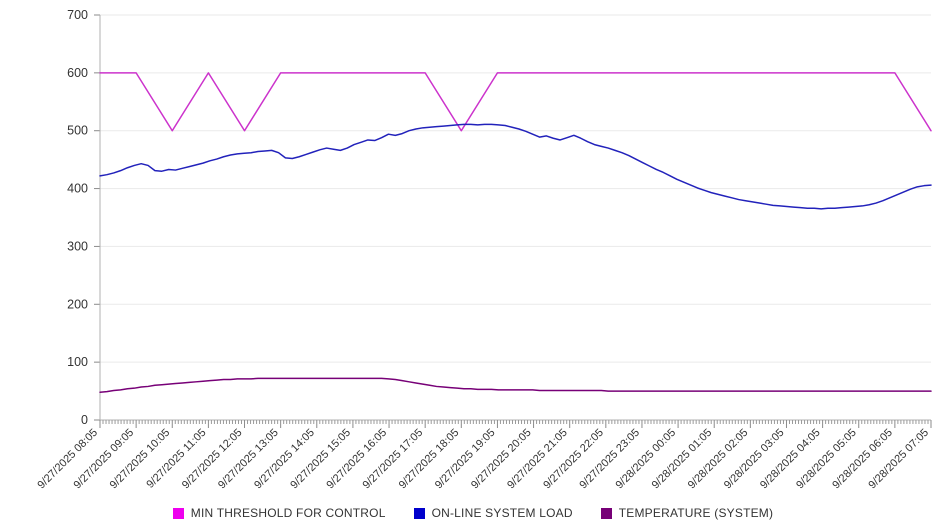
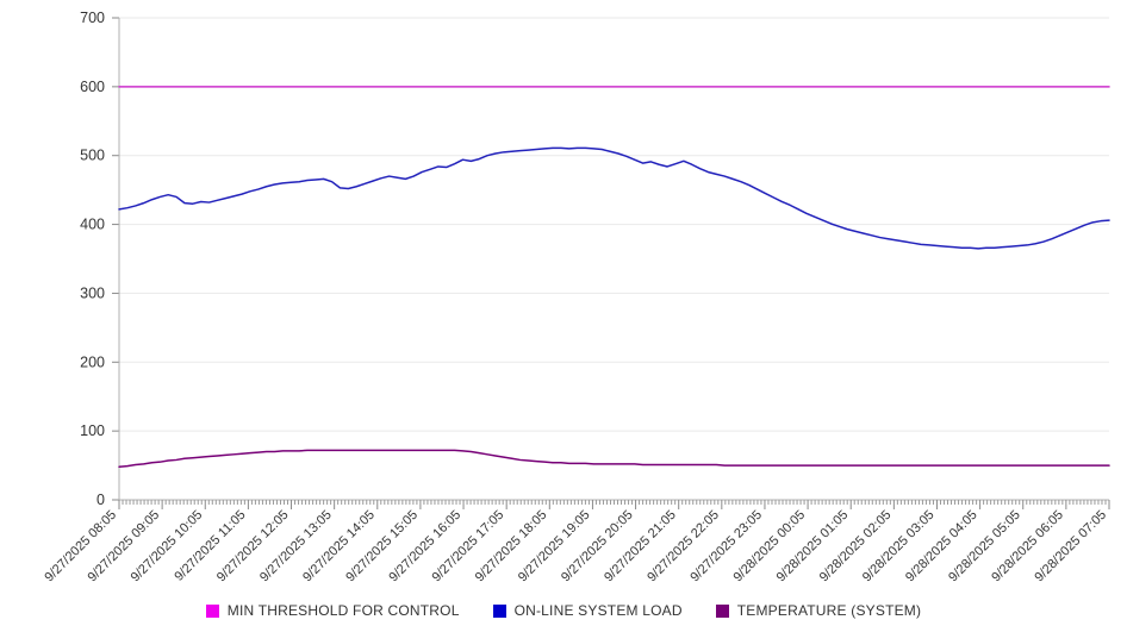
MIN THRESHOLD FOR CONTROL/9/27/2025 10:05: 500 -> 600
MIN THRESHOLD FOR CONTROL/9/27/2025 12:05: 500 -> 600
MIN THRESHOLD FOR CONTROL/9/27/2025 18:05: 500 -> 600
MIN THRESHOLD FOR CONTROL/9/28/2025 07:05: 500 -> 600
